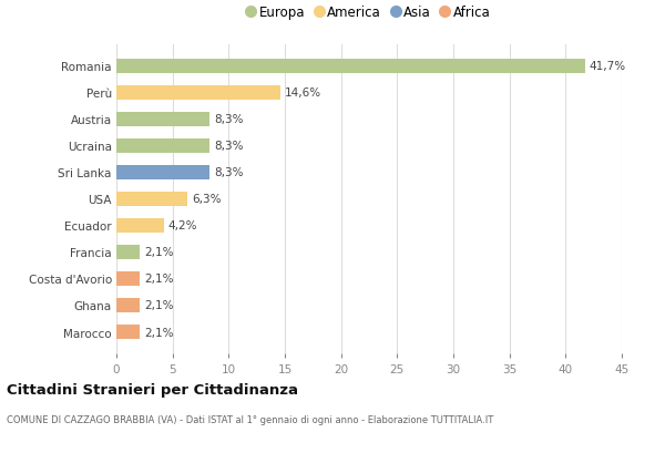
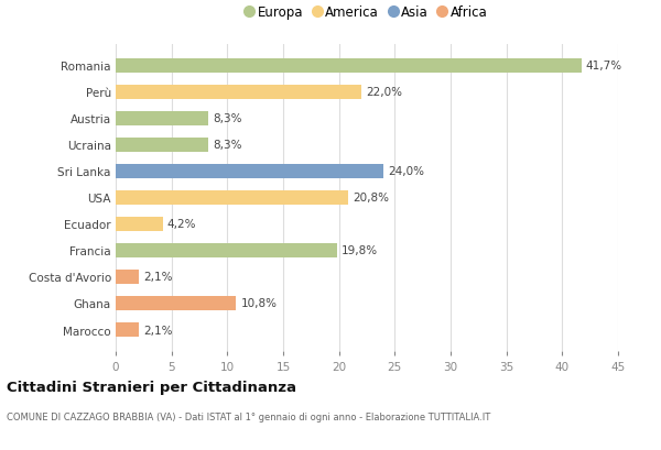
Perù: 14,6% -> 22,0%
Sri Lanka: 8,3% -> 24,0%
USA: 6,3% -> 20,8%
Francia: 2,1% -> 19,8%
Ghana: 2,1% -> 10,8%
